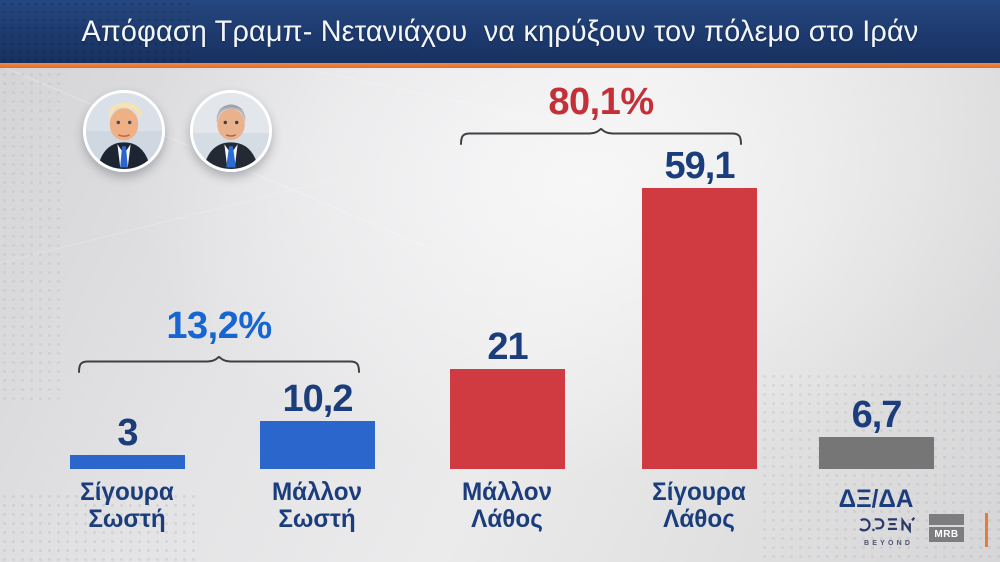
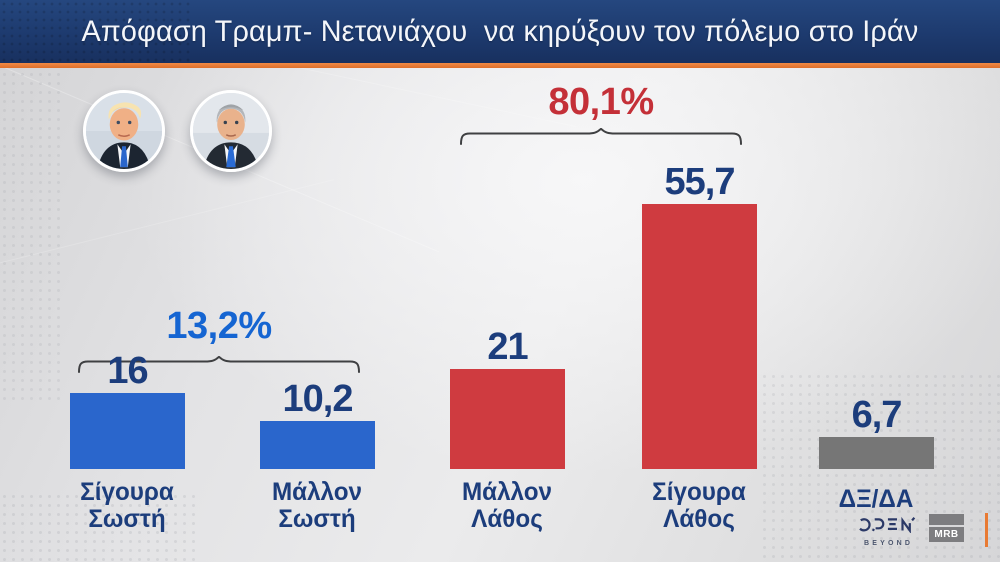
Σίγουρα Σωστή: 3 -> 16
Σίγουρα Λάθος: 59,1 -> 55,7
